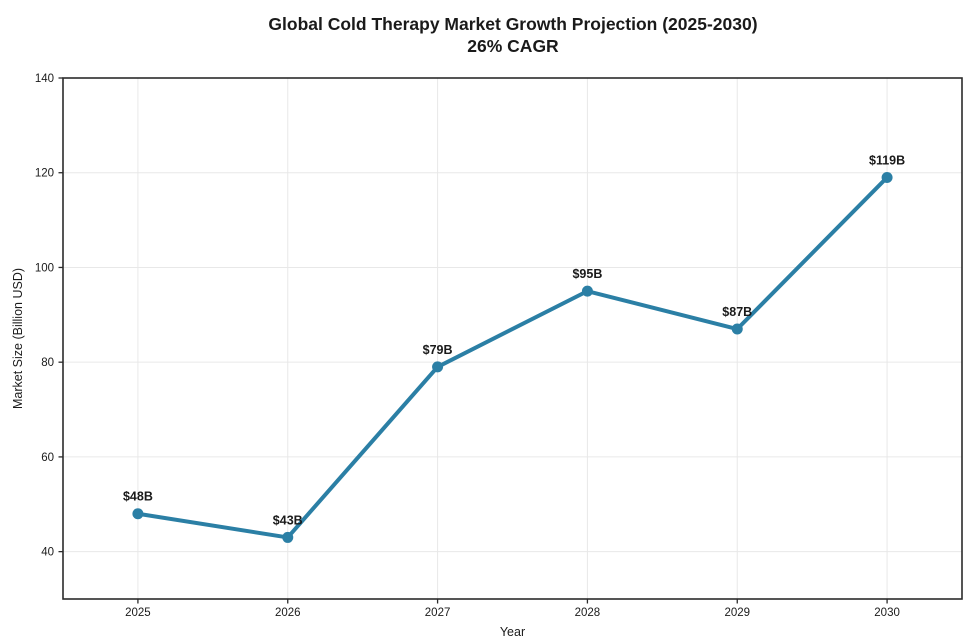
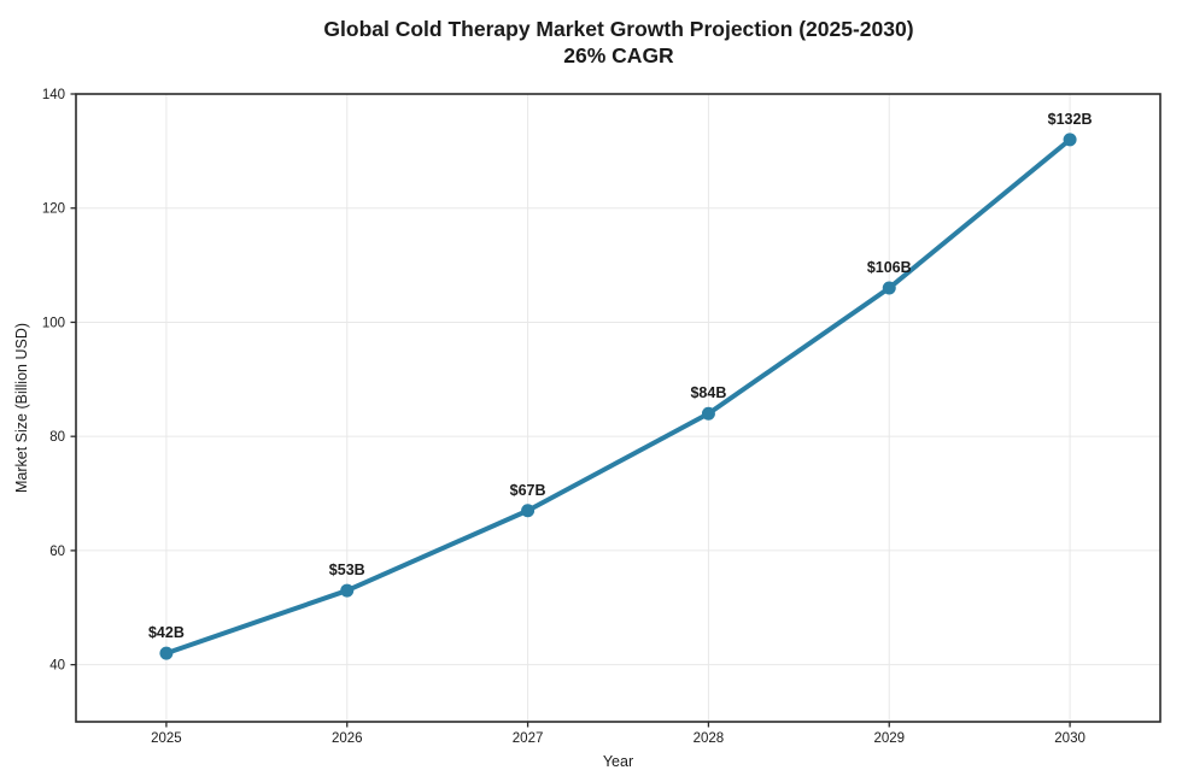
2025: $48B -> $42B
2026: $43B -> $53B
2027: $79B -> $67B
2028: $95B -> $84B
2029: $87B -> $106B
2030: $119B -> $132B
